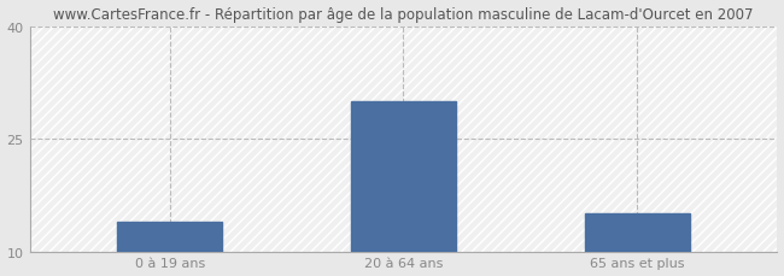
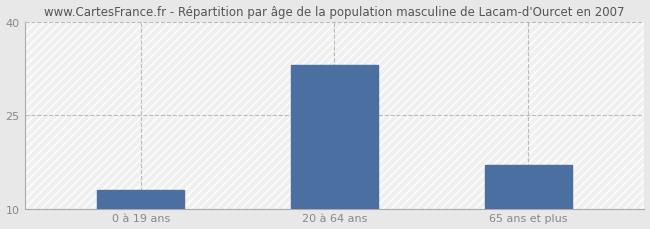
0 à 19 ans: 14 -> 13
20 à 64 ans: 30 -> 33
65 ans et plus: 15 -> 17
